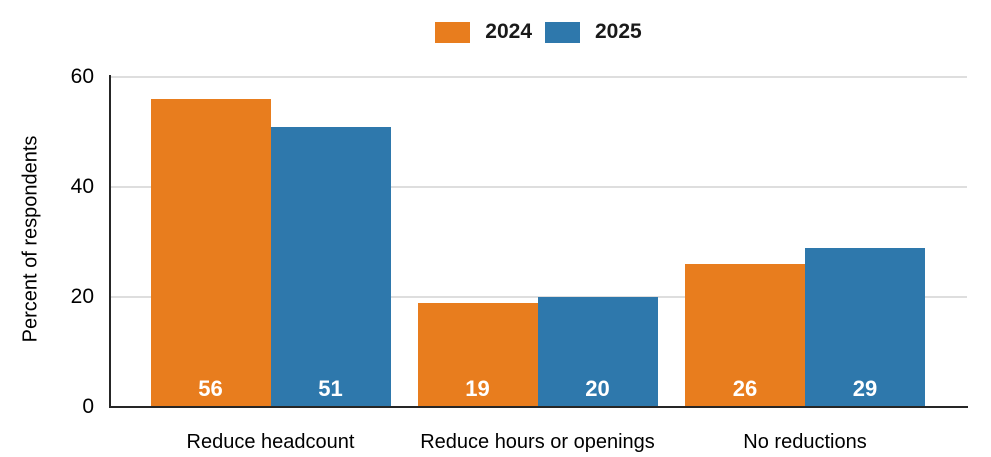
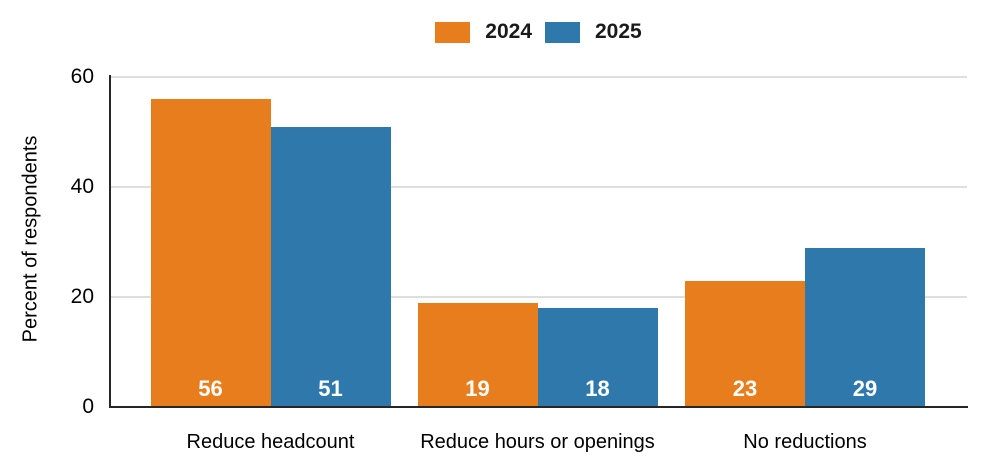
2025/Reduce hours or openings: 20 -> 18
2024/No reductions: 26 -> 23
